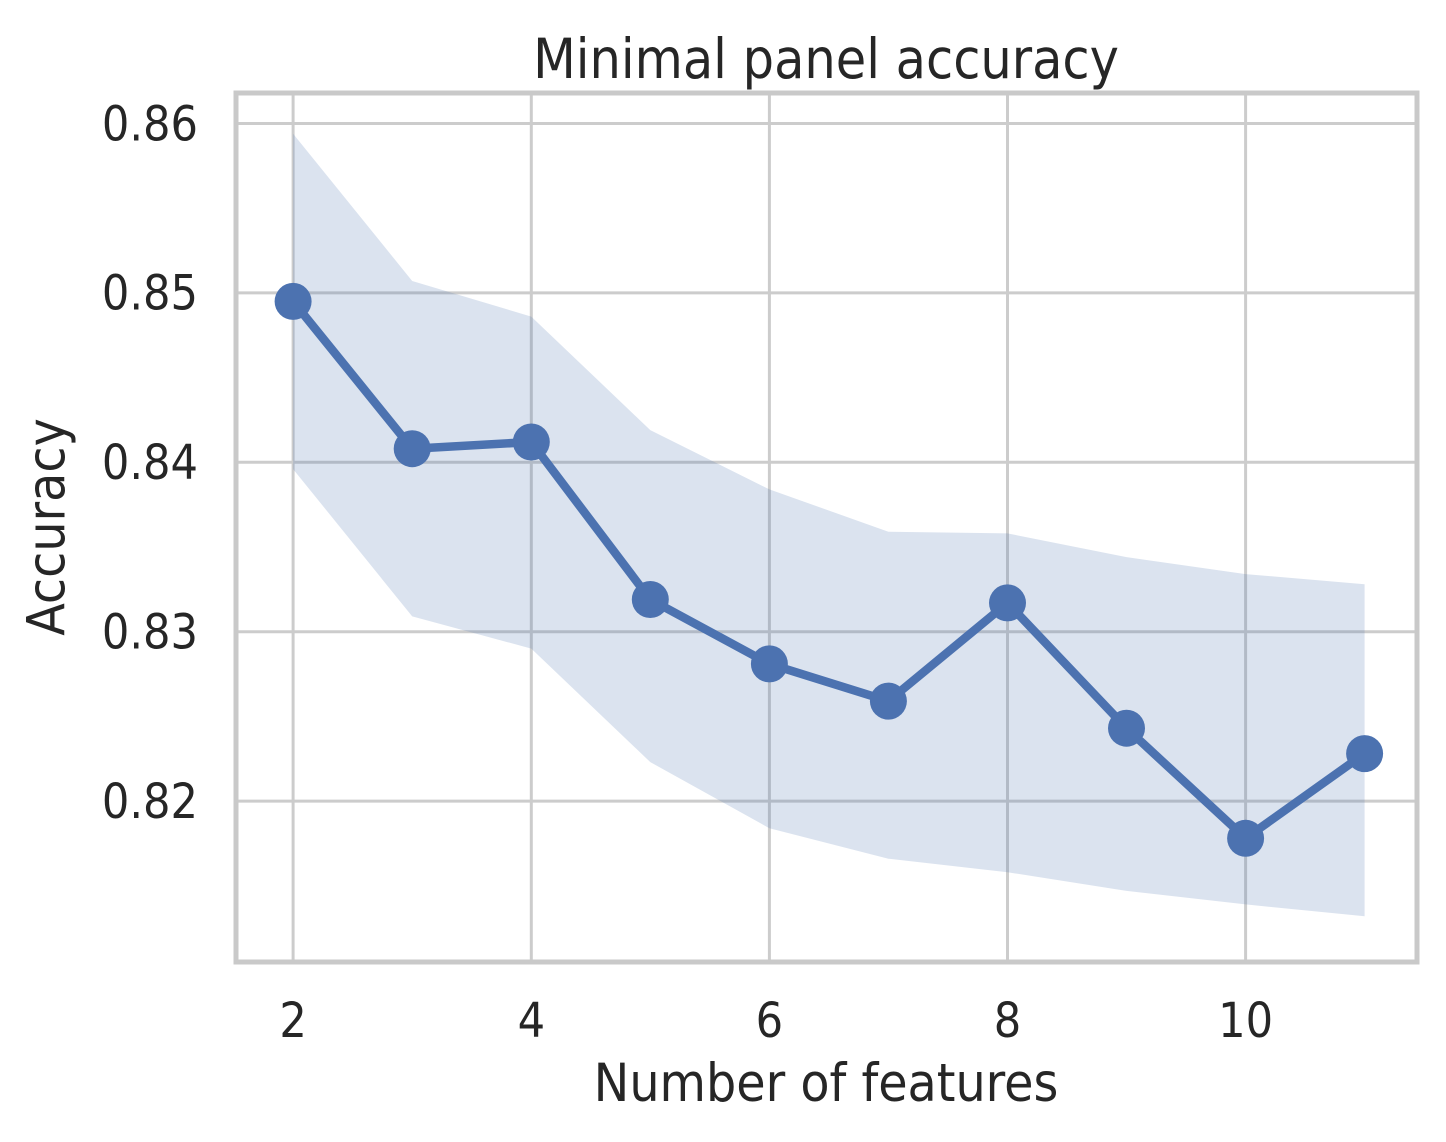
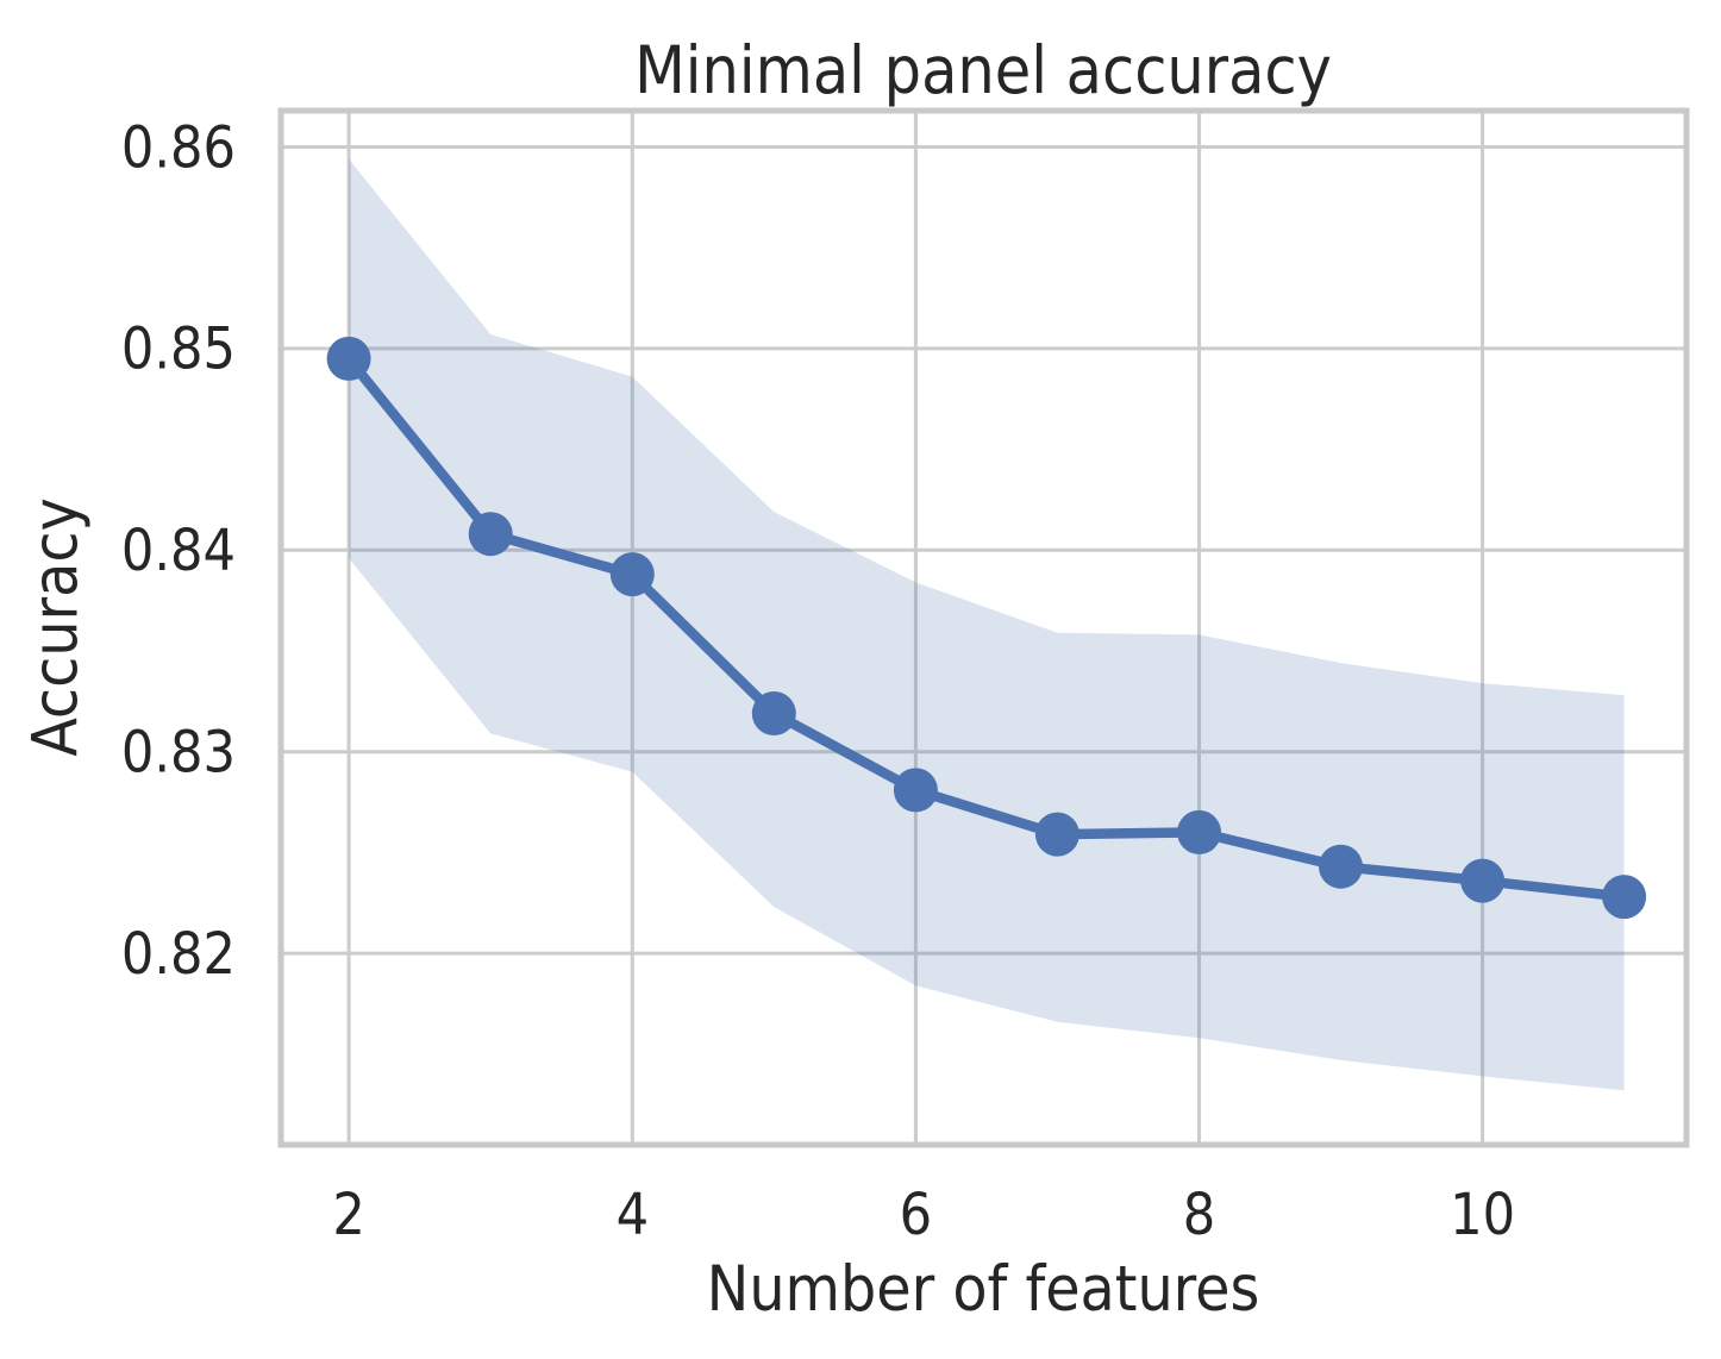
4: 0.8412 -> 0.8388
8: 0.8317 -> 0.8260
10: 0.8178 -> 0.8236
